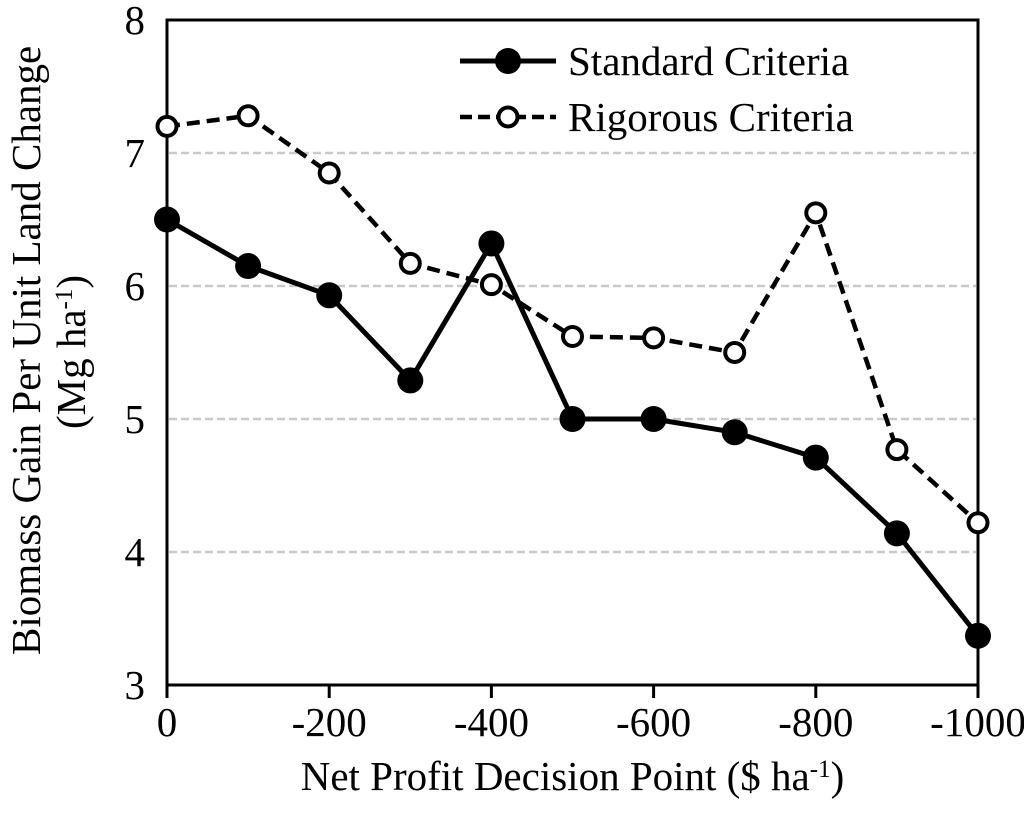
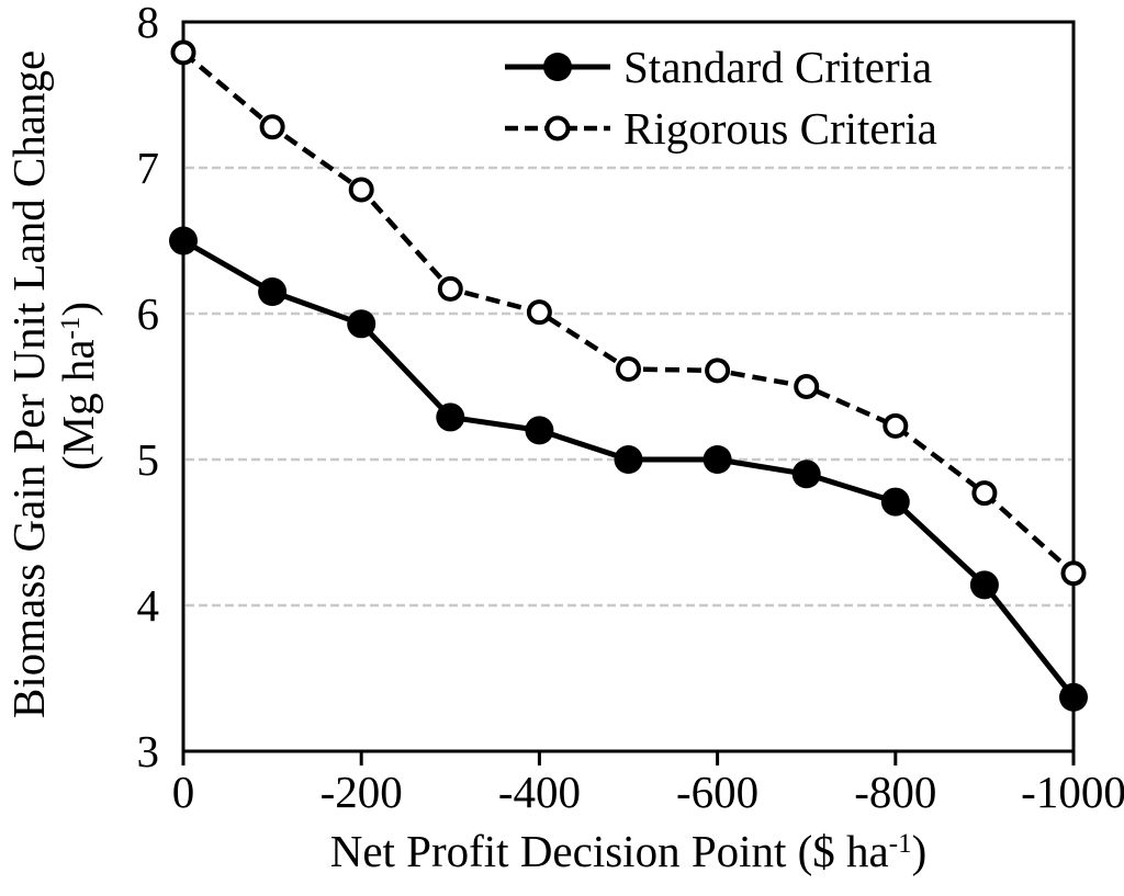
Rigorous Criteria/0: 7.20 -> 7.79
Standard Criteria/-400: 6.32 -> 5.20
Rigorous Criteria/-800: 6.55 -> 5.23
